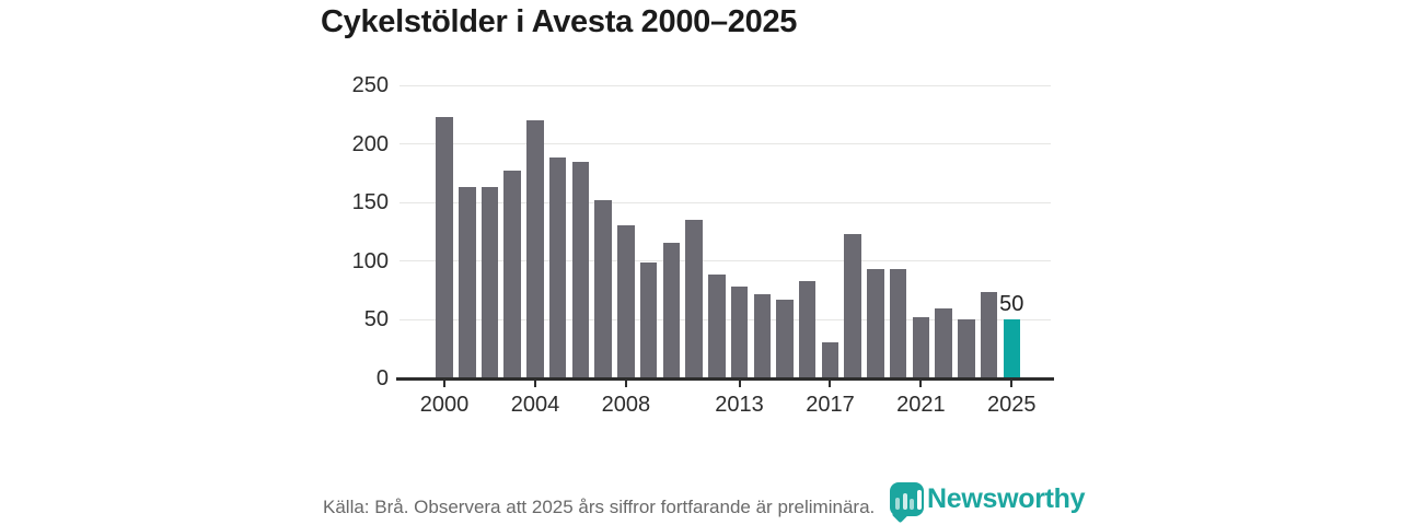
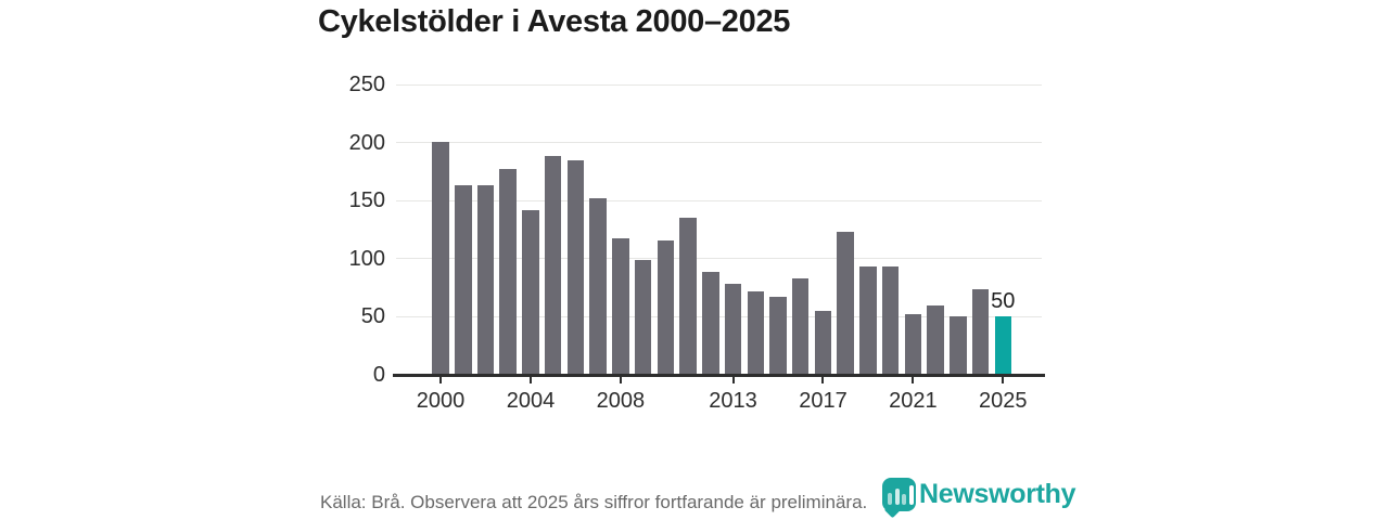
2000: 223 -> 201
2004: 220 -> 142
2008: 131 -> 118
2017: 31 -> 55
